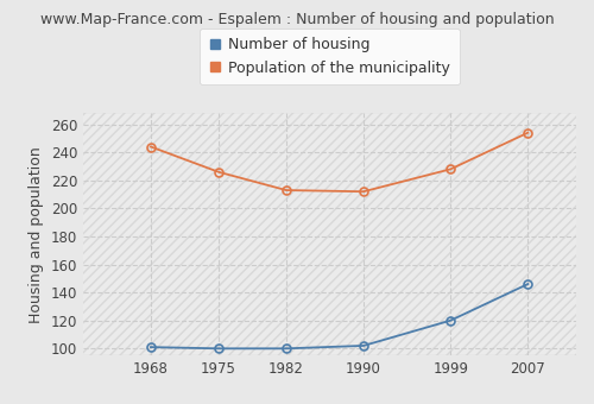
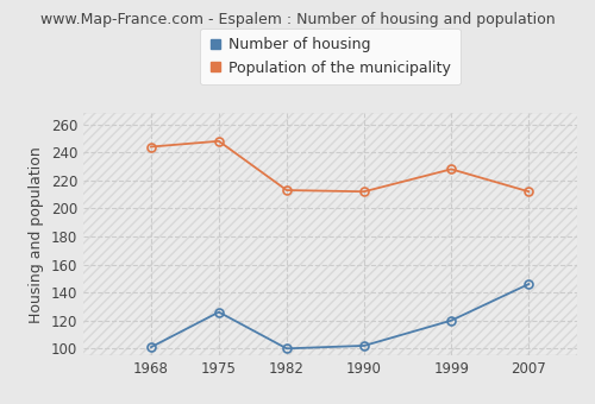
Number of housing/1975: 100 -> 126
Population of the municipality/1975: 226 -> 248
Population of the municipality/2007: 254 -> 212
